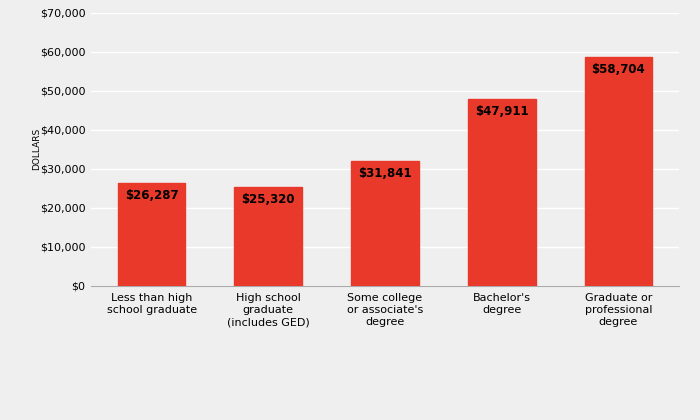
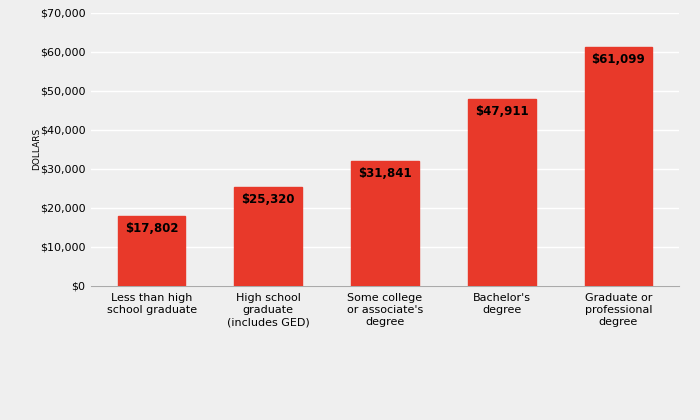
Less than high school graduate: $26,287 -> $17,802
Graduate or professional degree: $58,704 -> $61,099
